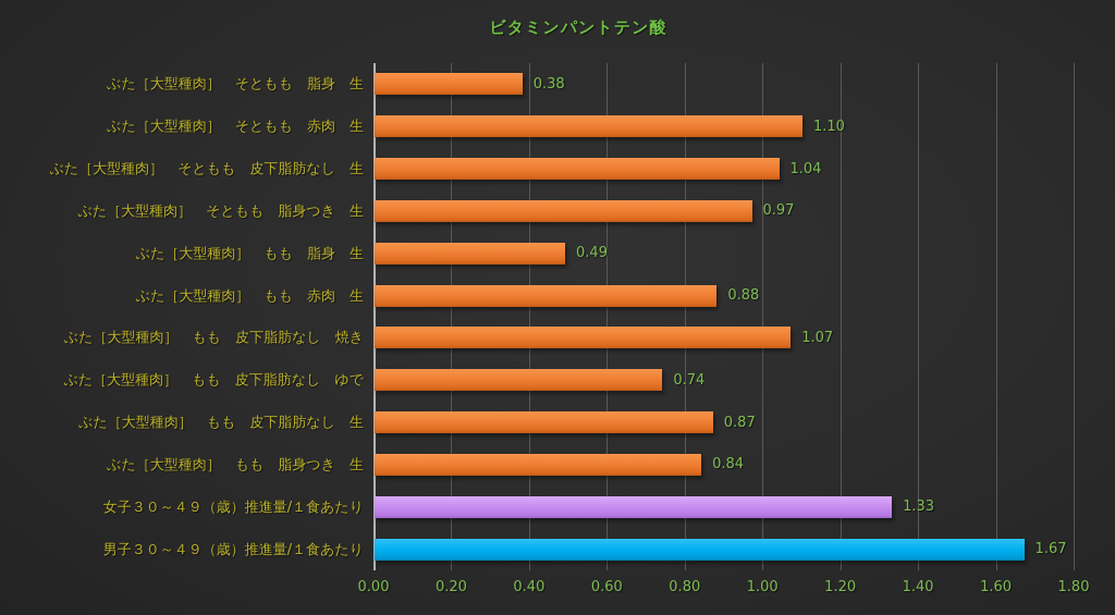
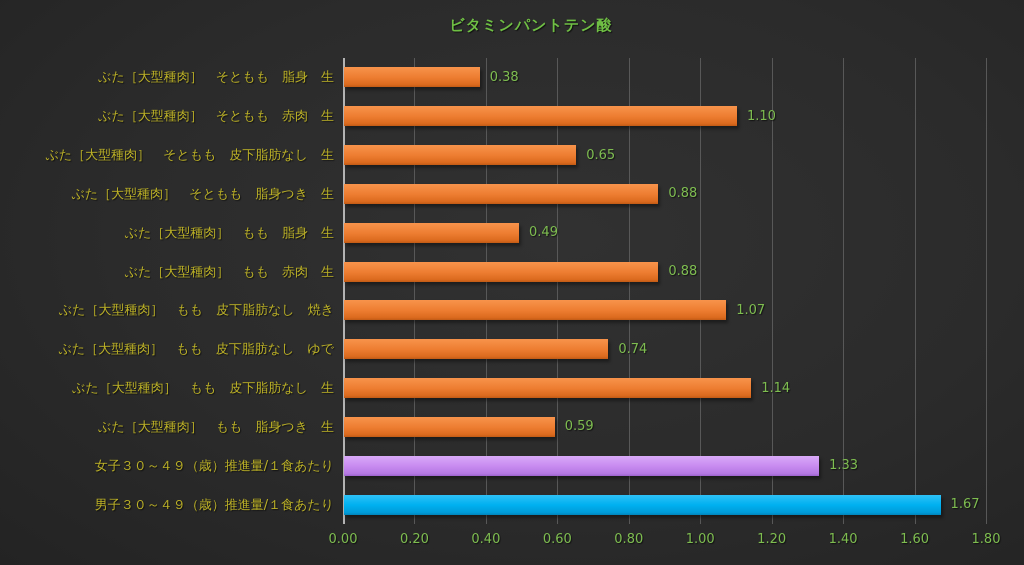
ぶた［大型種肉］ そともも 皮下脂肪なし 生: 1.04 -> 0.65
ぶた［大型種肉］ そともも 脂身つき 生: 0.97 -> 0.88
ぶた［大型種肉］ もも 皮下脂肪なし 生: 0.87 -> 1.14
ぶた［大型種肉］ もも 脂身つき 生: 0.84 -> 0.59
